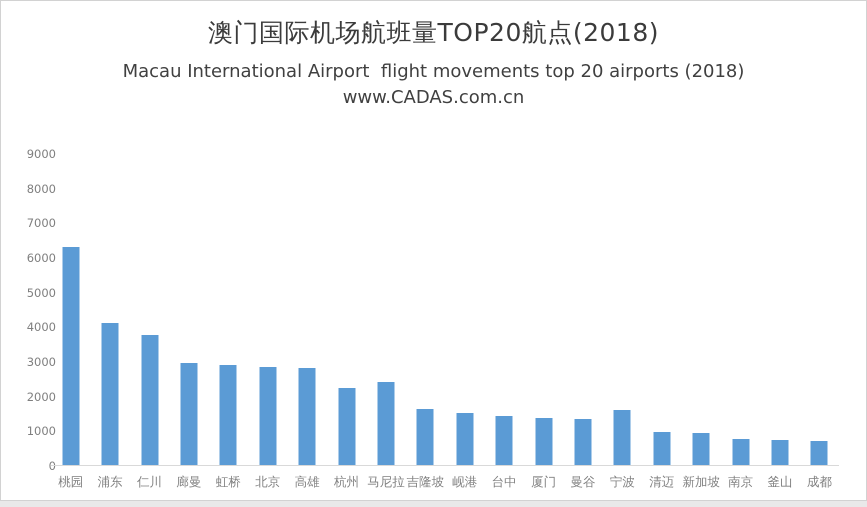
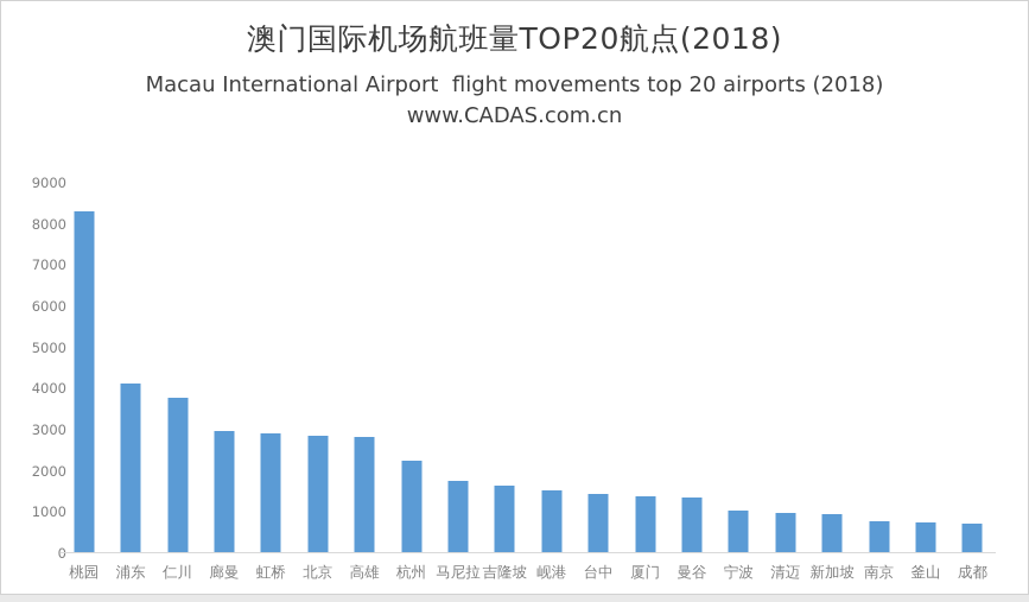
桃园: 6300 -> 8300
马尼拉: 2400 -> 1700
宁波: 1600 -> 1000
